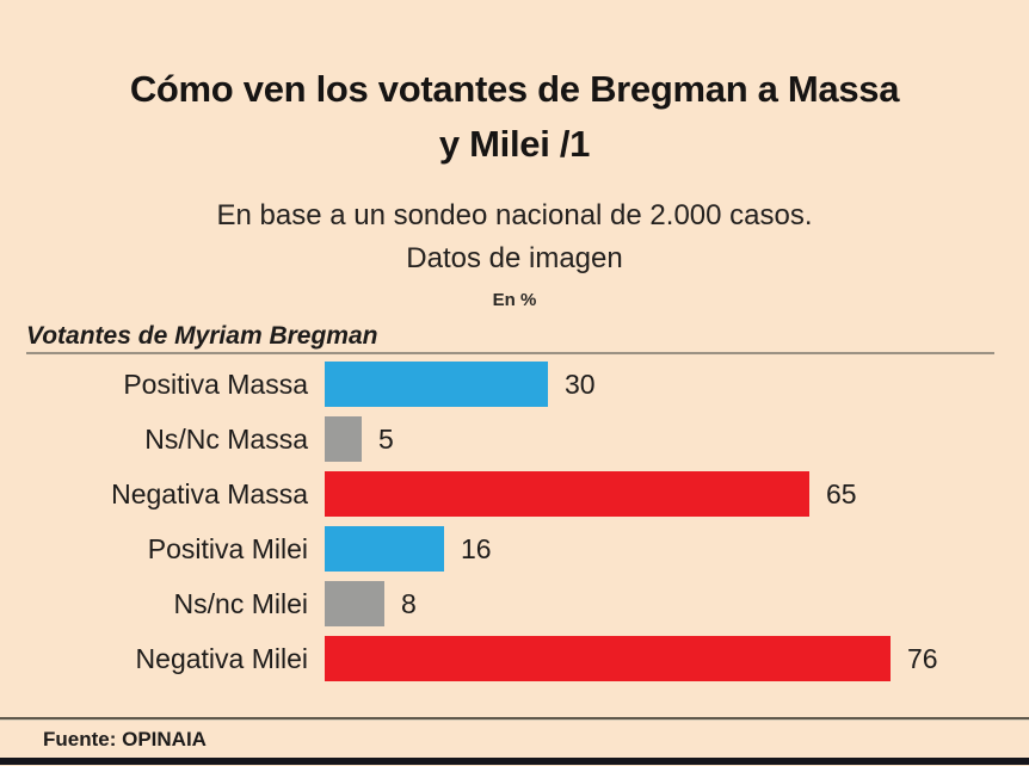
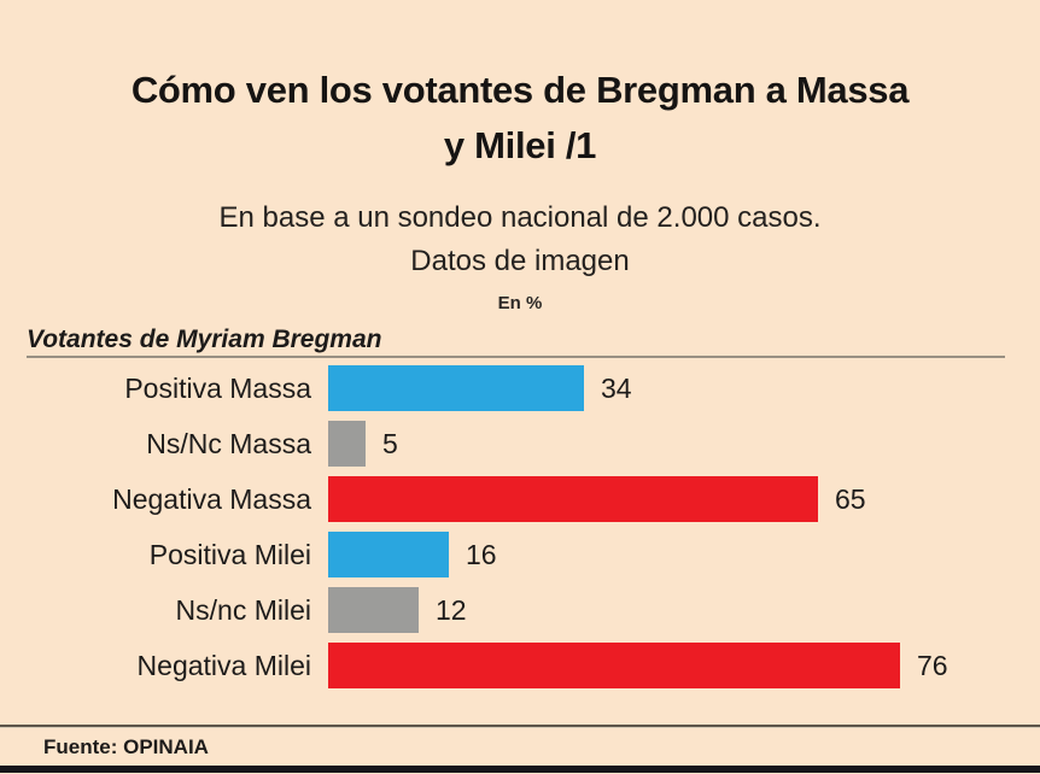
Positiva Massa: 30 -> 34
Ns/nc Milei: 8 -> 12
